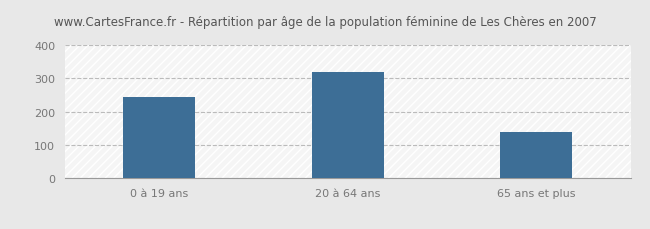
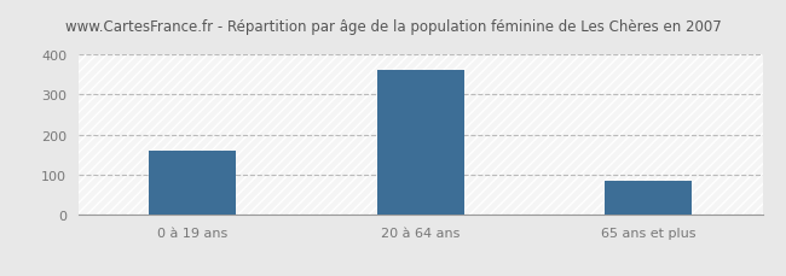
0 à 19 ans: 245 -> 160
20 à 64 ans: 320 -> 362
65 ans et plus: 140 -> 84
